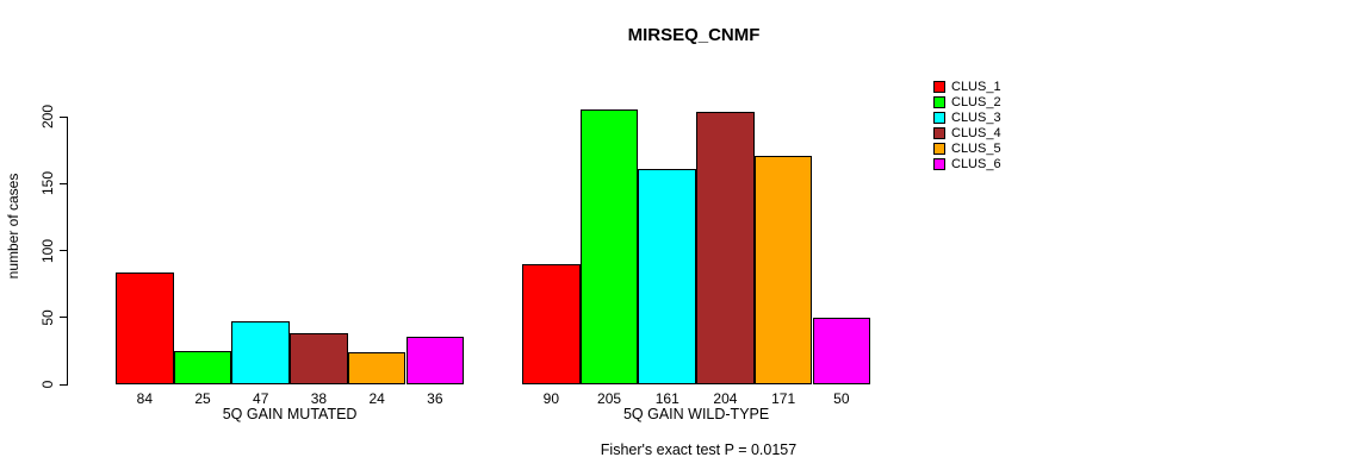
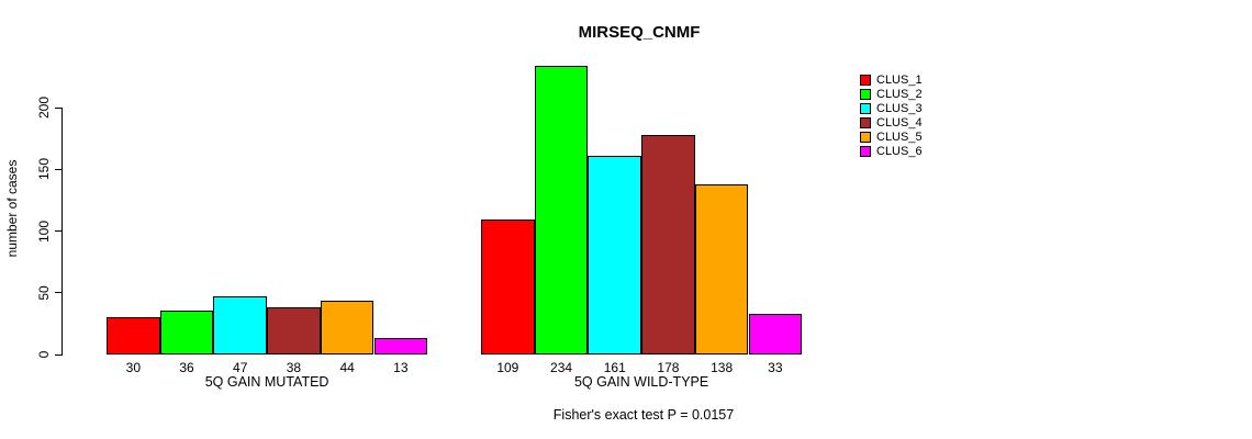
CLUS_1/5Q GAIN MUTATED: 84 -> 30
CLUS_2/5Q GAIN MUTATED: 25 -> 36
CLUS_5/5Q GAIN MUTATED: 24 -> 44
CLUS_6/5Q GAIN MUTATED: 36 -> 13
CLUS_1/5Q GAIN WILD-TYPE: 90 -> 109
CLUS_2/5Q GAIN WILD-TYPE: 205 -> 234
CLUS_4/5Q GAIN WILD-TYPE: 204 -> 178
CLUS_5/5Q GAIN WILD-TYPE: 171 -> 138
CLUS_6/5Q GAIN WILD-TYPE: 50 -> 33
